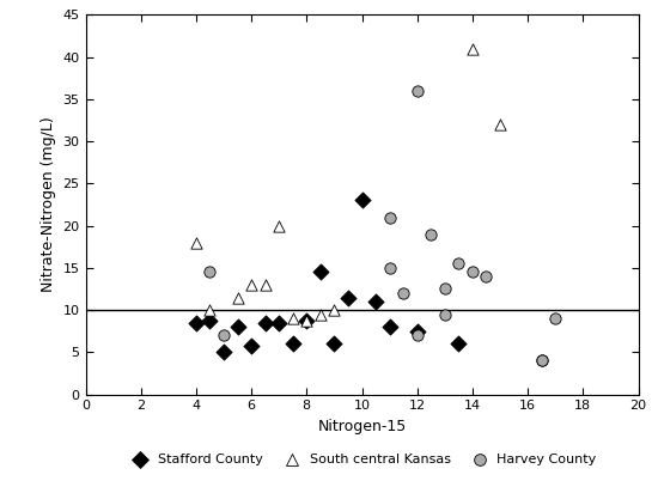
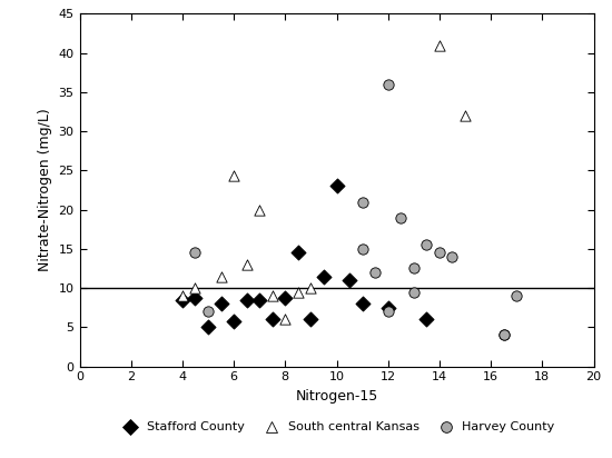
South central Kansas/4: 18.0 -> 9.0
South central Kansas/6: 13.0 -> 24.4
South central Kansas/8: 8.8 -> 6.0
